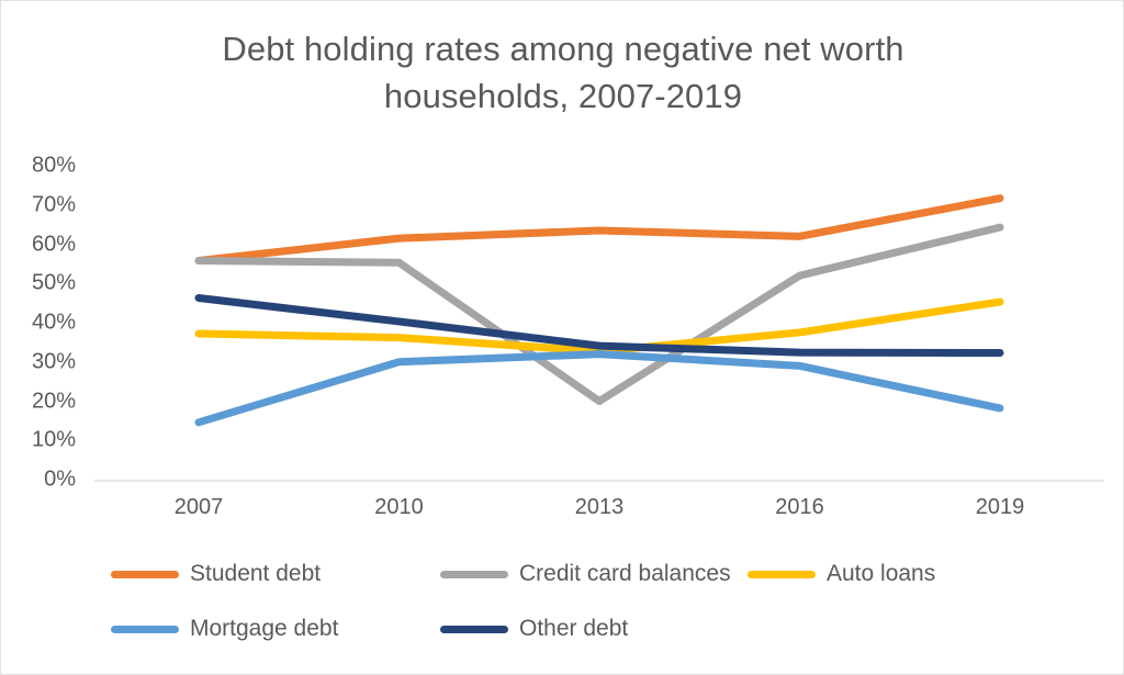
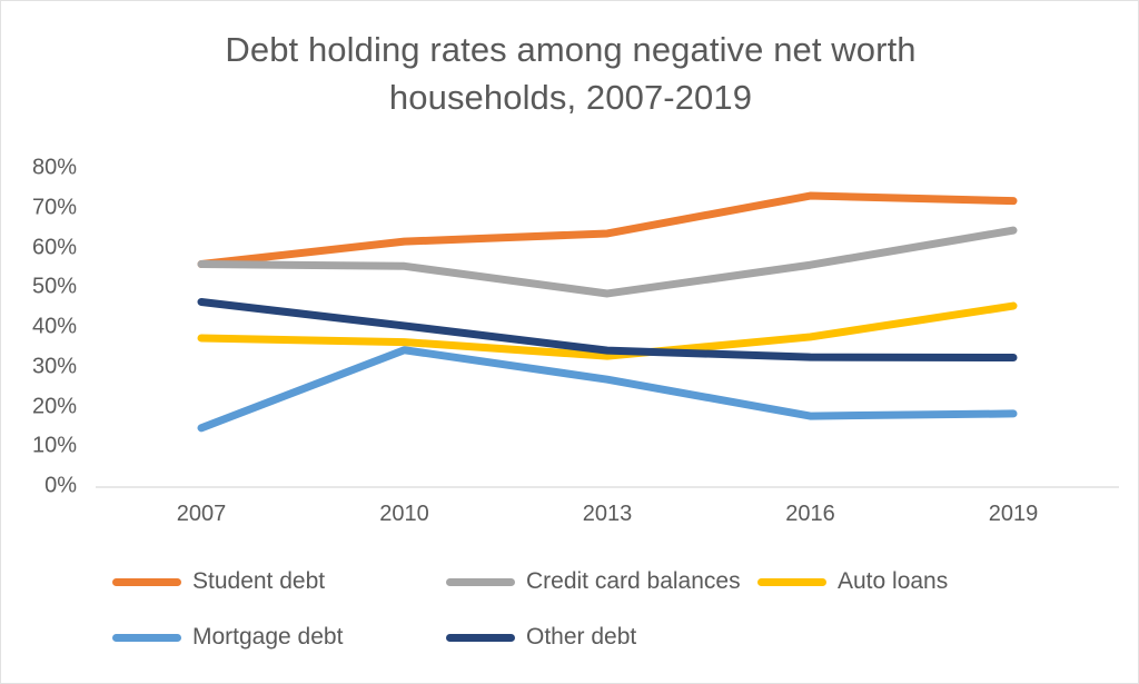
Mortgage debt/2010: 30% -> 34%
Credit card balances/2013: 20% -> 48%
Mortgage debt/2013: 32% -> 27%
Student debt/2016: 62% -> 73%
Credit card balances/2016: 52% -> 56%
Mortgage debt/2016: 29% -> 18%
